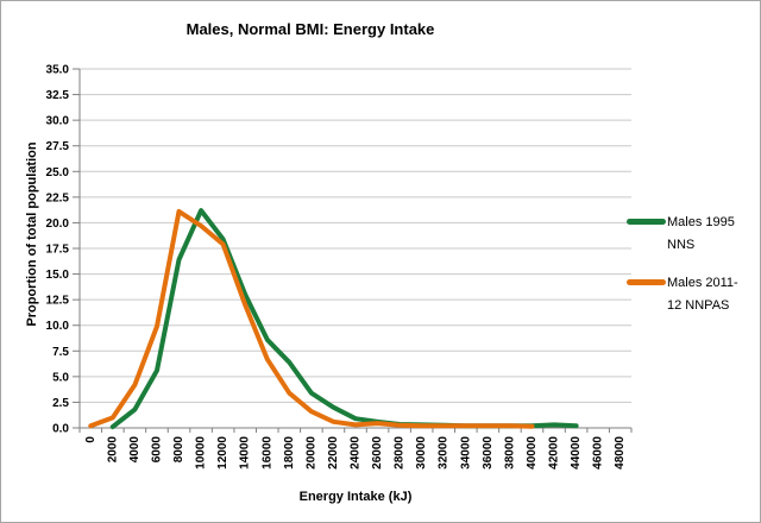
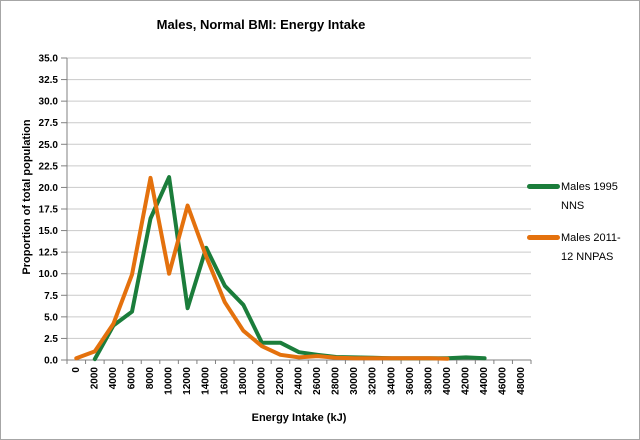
Males 1995 NNS/4000: 2 -> 4
Males 2011-12 NNPAS/10000: 20 -> 10
Males 1995 NNS/12000: 18 -> 6
Males 1995 NNS/20000: 3 -> 2
